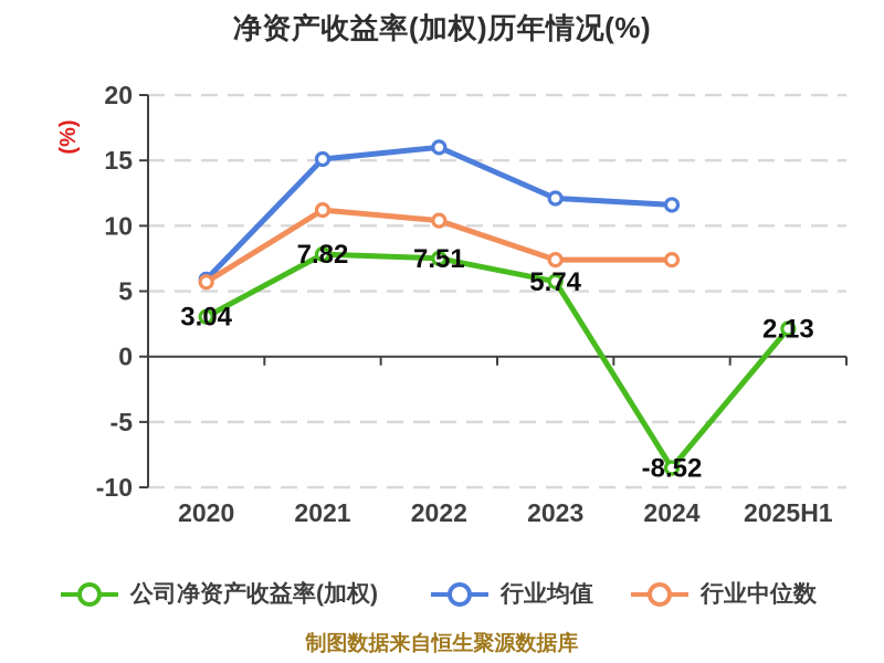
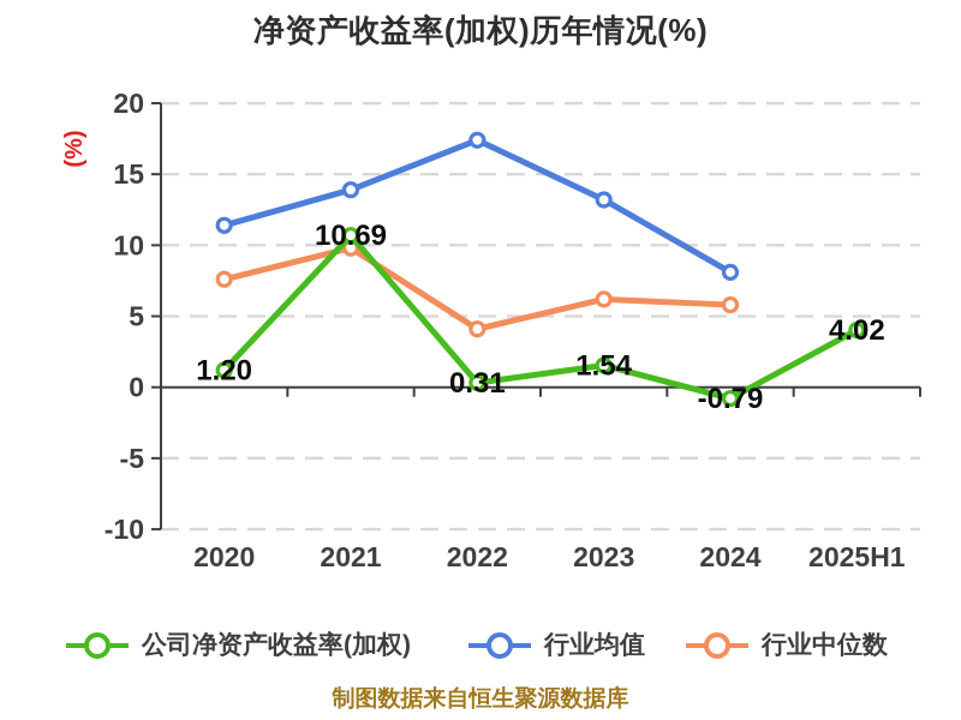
公司净资产收益率(加权)/2020: 3.04 -> 1.20
行业均值/2020: 5.9 -> 11.4
行业中位数/2020: 5.7 -> 7.6
公司净资产收益率(加权)/2021: 7.82 -> 10.69
行业均值/2021: 15.1 -> 13.9
行业中位数/2021: 11.2 -> 9.8
公司净资产收益率(加权)/2022: 7.51 -> 0.31
行业均值/2022: 16.0 -> 17.4
行业中位数/2022: 10.4 -> 4.1
公司净资产收益率(加权)/2023: 5.74 -> 1.54
行业均值/2023: 12.1 -> 13.2
行业中位数/2023: 7.4 -> 6.2
公司净资产收益率(加权)/2024: -8.52 -> -0.79
行业均值/2024: 11.6 -> 8.1
行业中位数/2024: 7.4 -> 5.8
公司净资产收益率(加权)/2025H1: 2.13 -> 4.02
